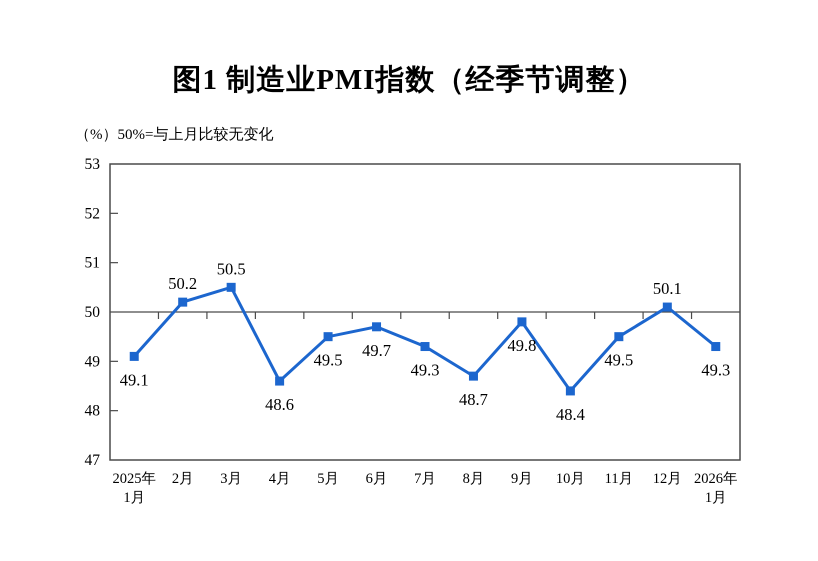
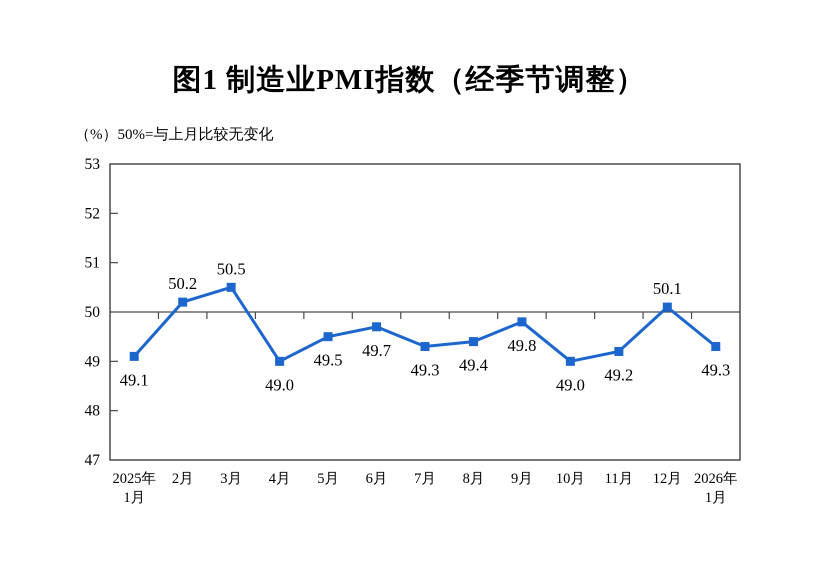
4月: 48.6 -> 49.0
8月: 48.7 -> 49.4
10月: 48.4 -> 49.0
11月: 49.5 -> 49.2
